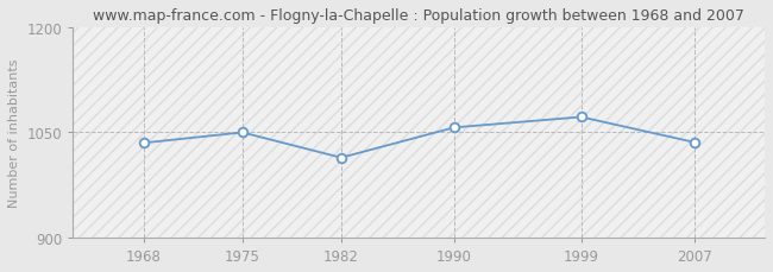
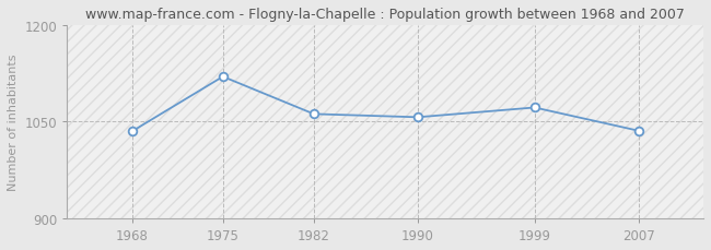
1975: 1050 -> 1120
1982: 1014 -> 1062
